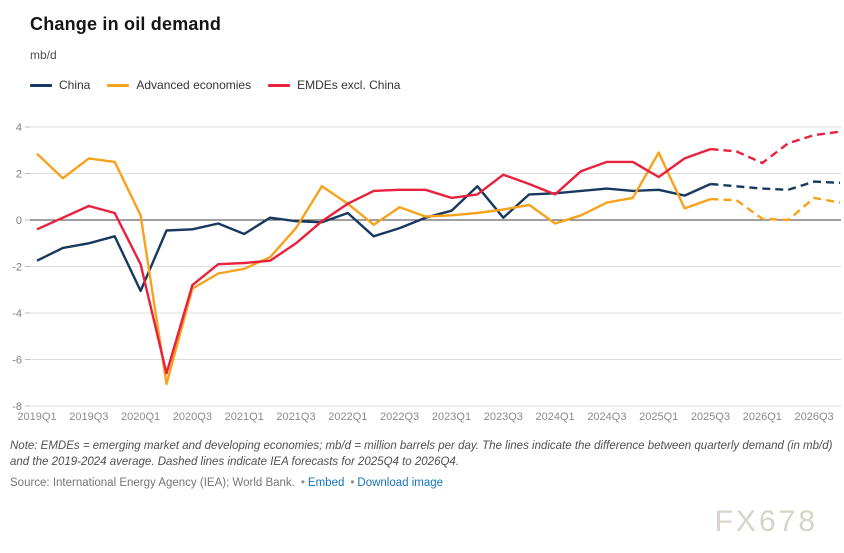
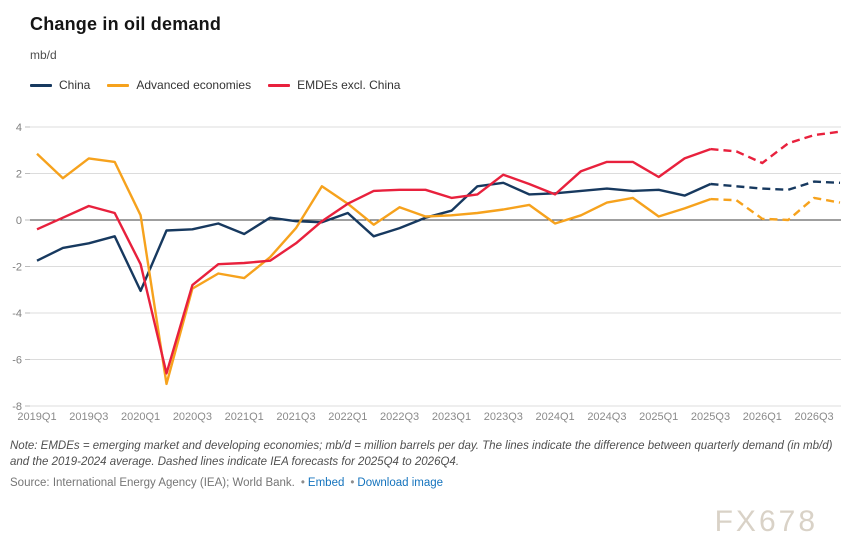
Advanced economies/2021Q1: -2.1 -> -2.5
China/2023Q3: 0.1 -> 1.6
Advanced economies/2025Q1: 2.9 -> 0.1
